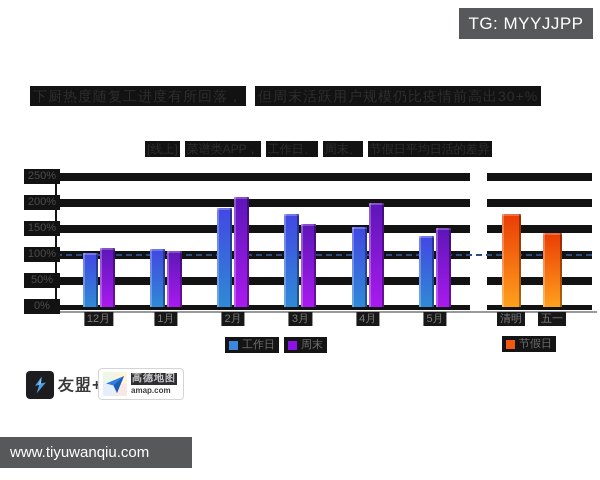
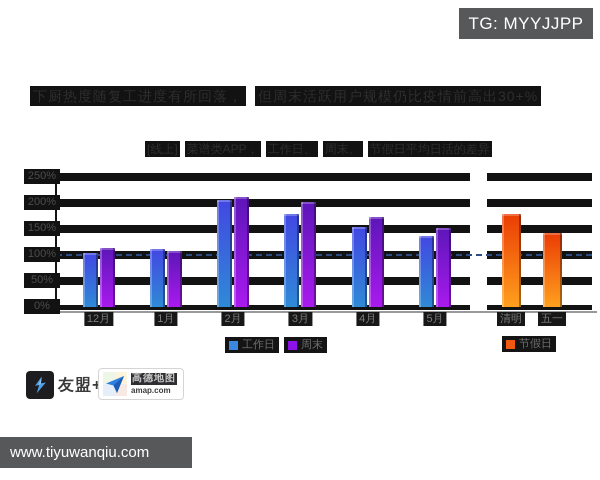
工作日/2月: 190% -> 200%
周末/3月: 160% -> 200%
周末/4月: 200% -> 170%
